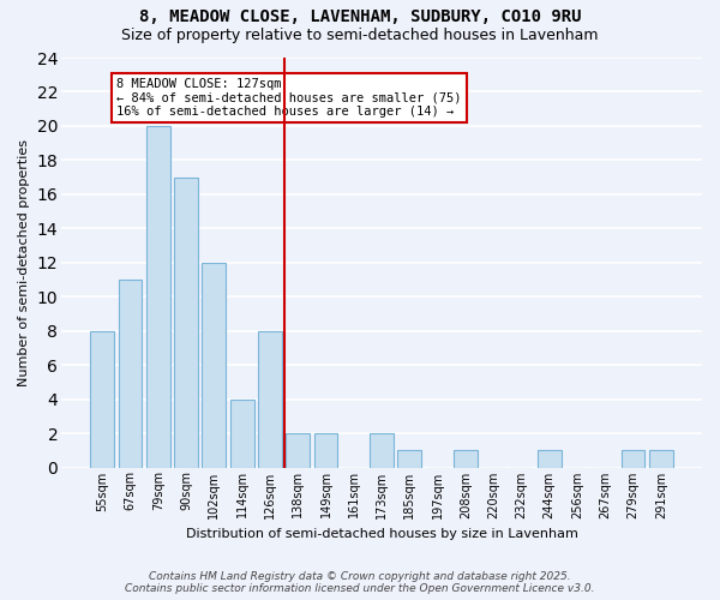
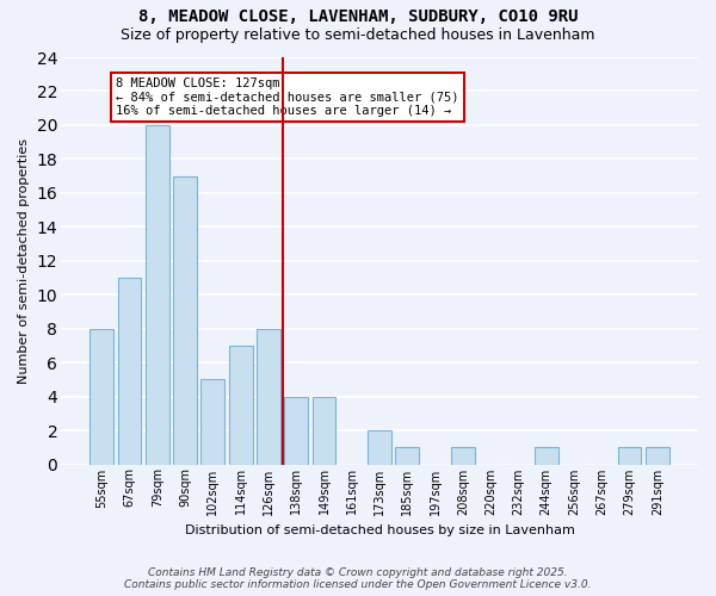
102sqm: 12 -> 5
114sqm: 4 -> 7
138sqm: 2 -> 4
149sqm: 2 -> 4
